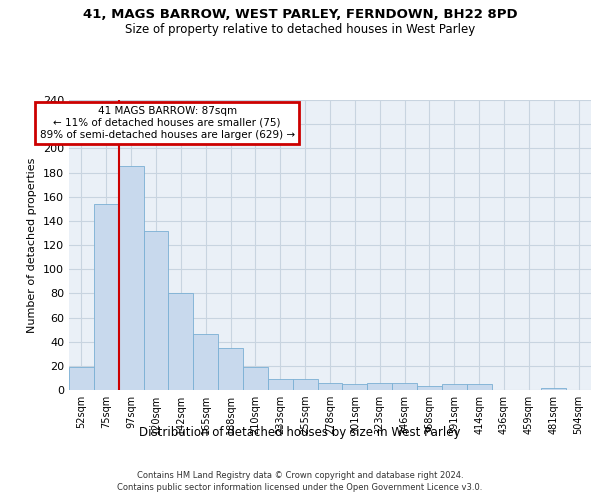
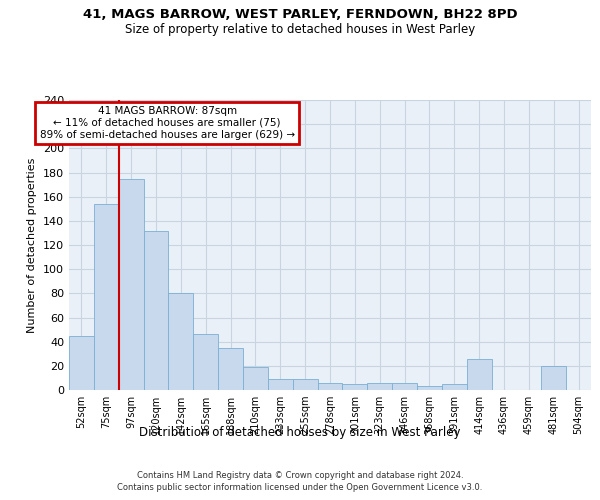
52sqm: 19 -> 45
97sqm: 185 -> 175
414sqm: 5 -> 26
481sqm: 2 -> 20
